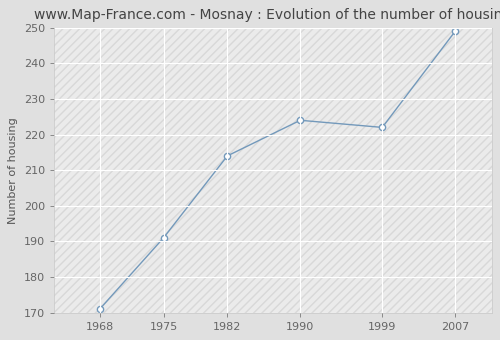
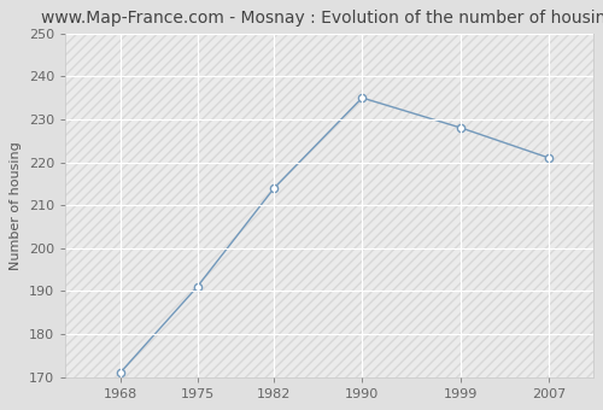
1990: 224 -> 235
1999: 222 -> 228
2007: 249 -> 221
